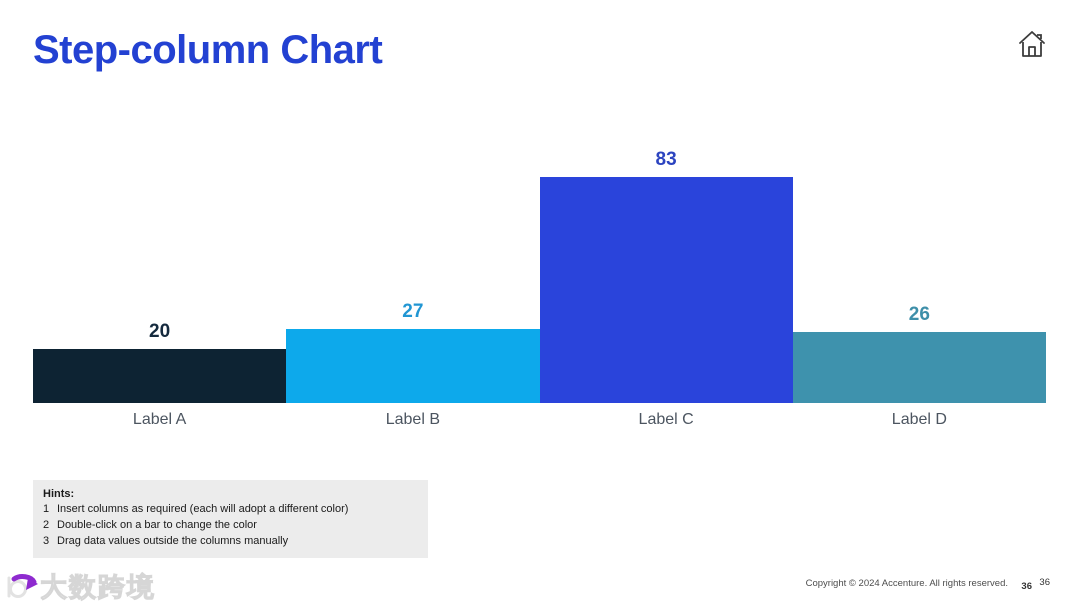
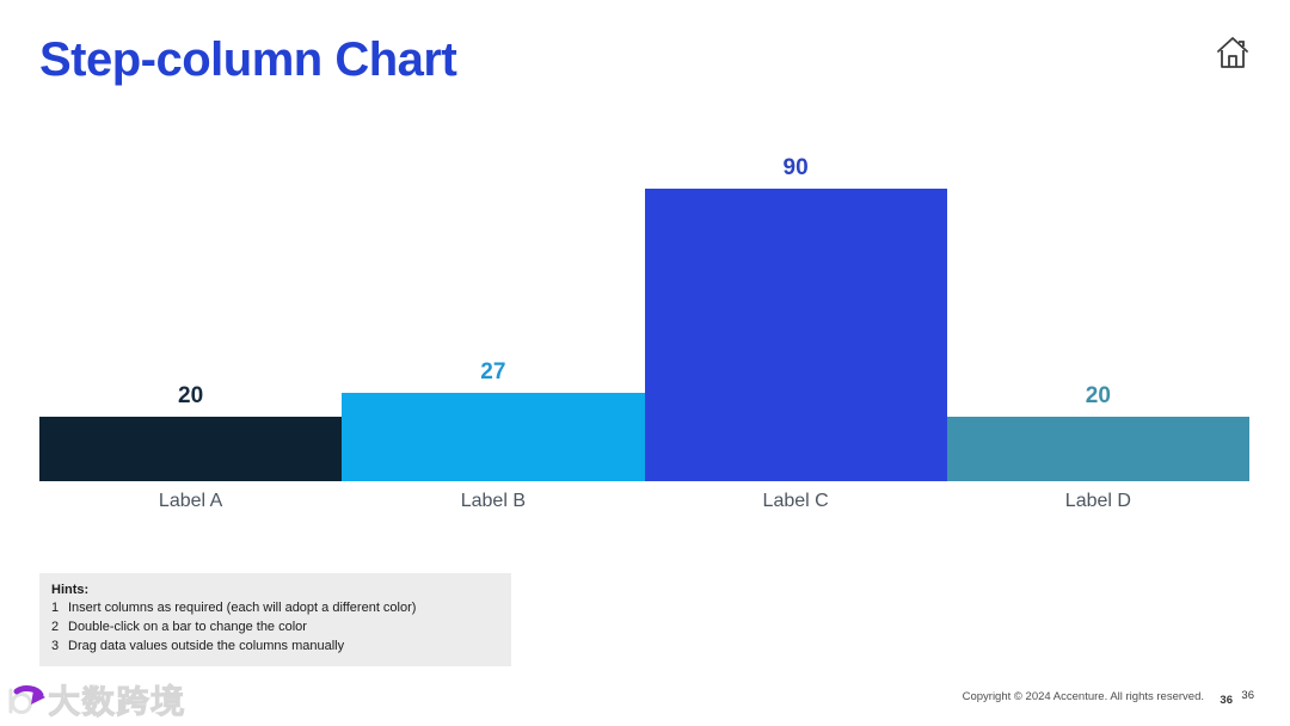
Label C: 83 -> 90
Label D: 26 -> 20
